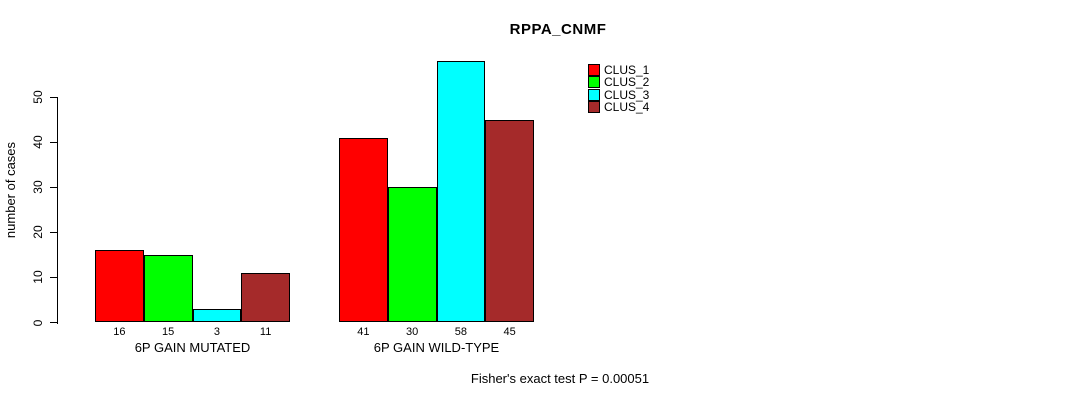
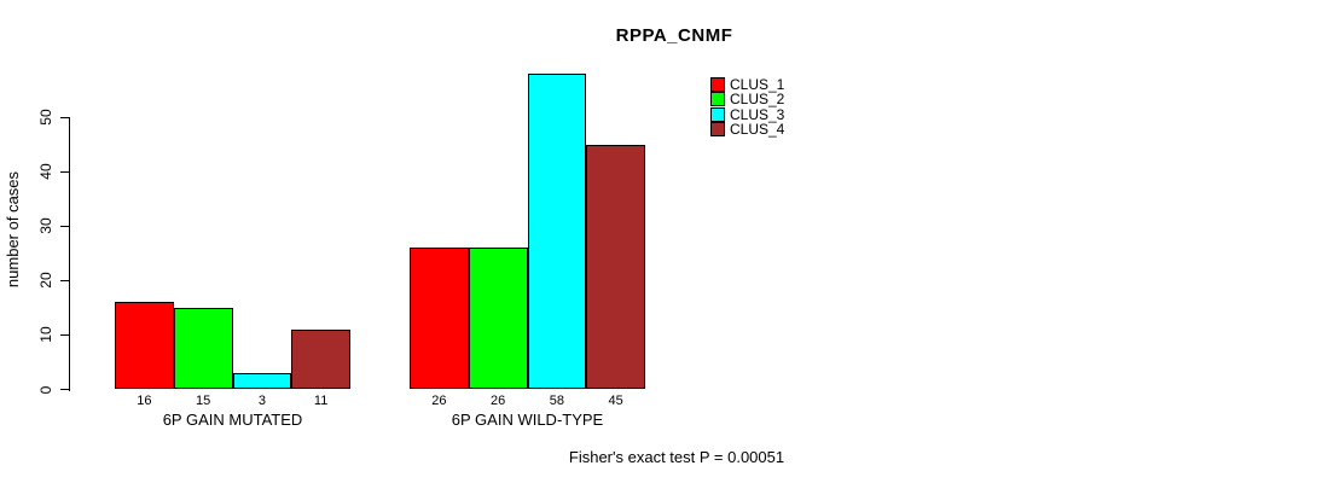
CLUS_1/6P GAIN WILD-TYPE: 41 -> 26
CLUS_2/6P GAIN WILD-TYPE: 30 -> 26
